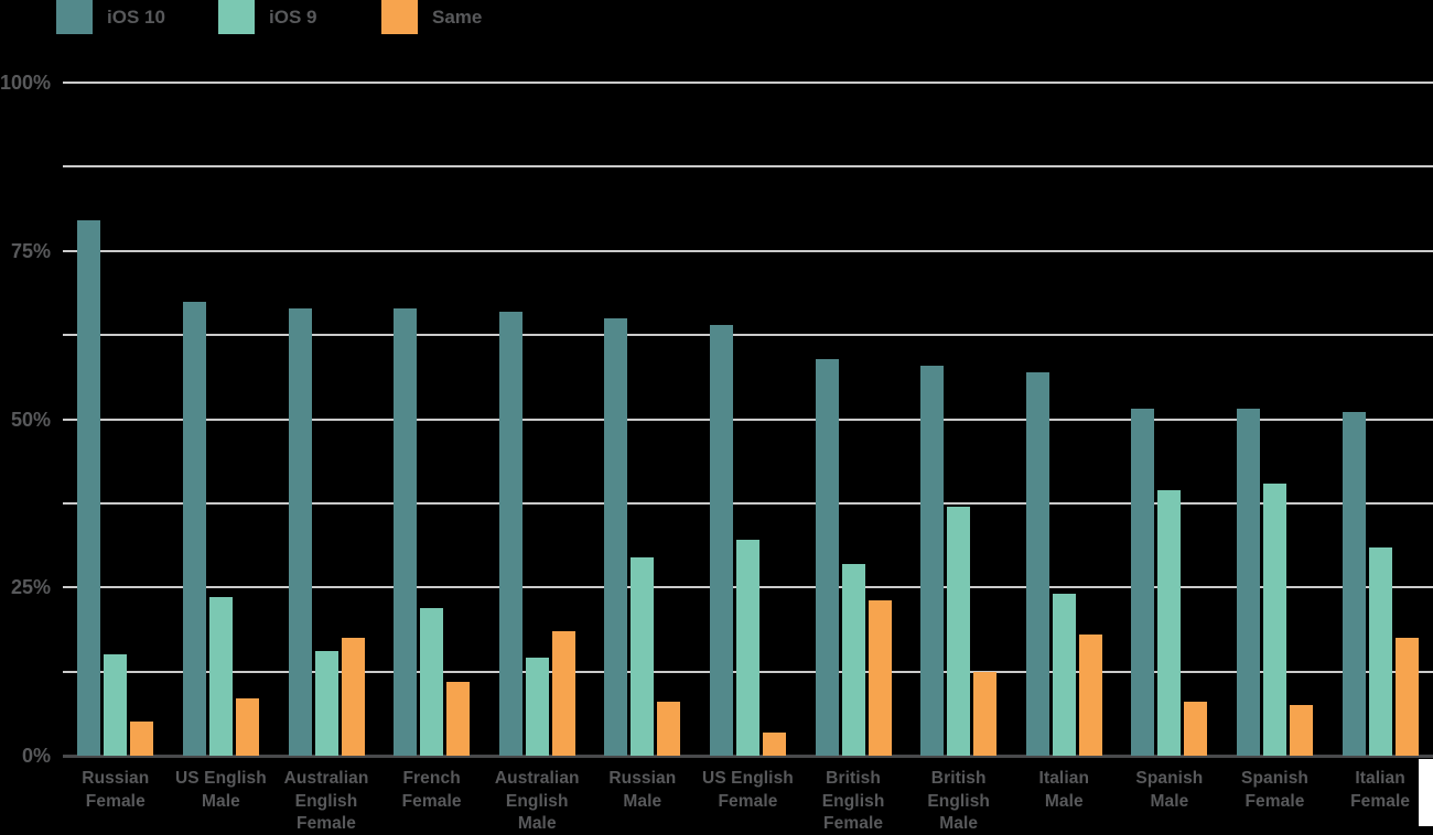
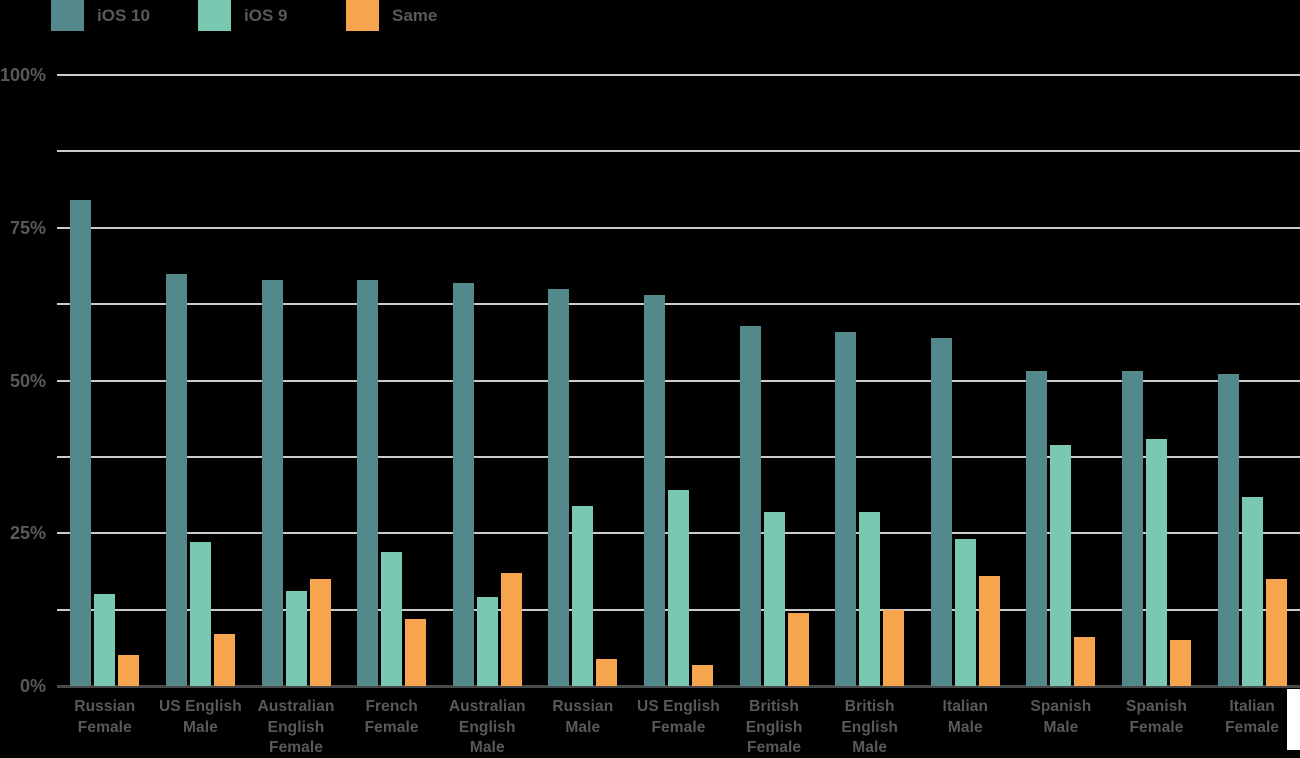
Same/Russian Male: 8% -> 4%
Same/British English Female: 23% -> 12%
iOS 9/British English Male: 37% -> 28%
